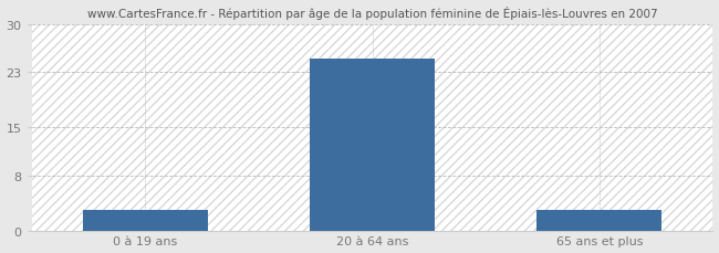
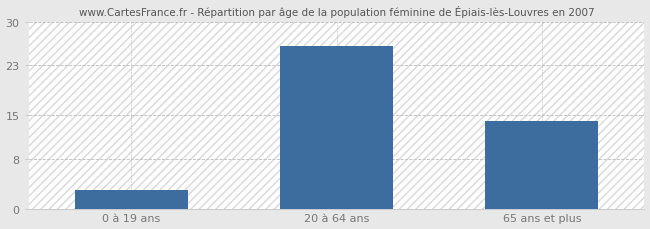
20 à 64 ans: 25 -> 26
65 ans et plus: 3 -> 14
